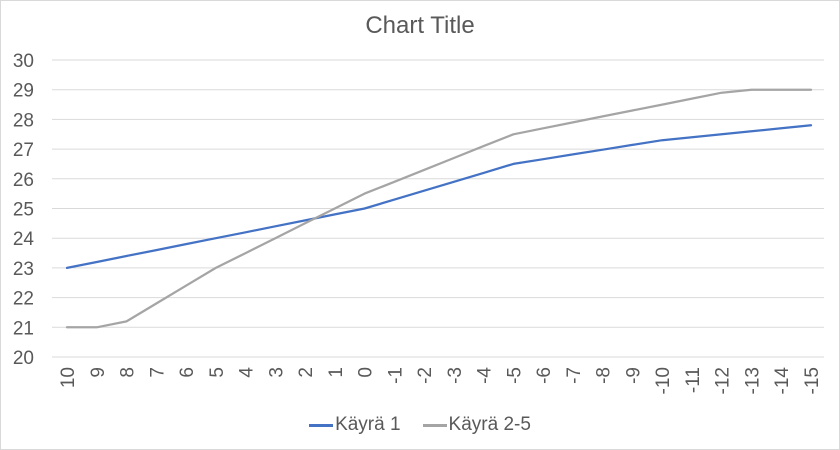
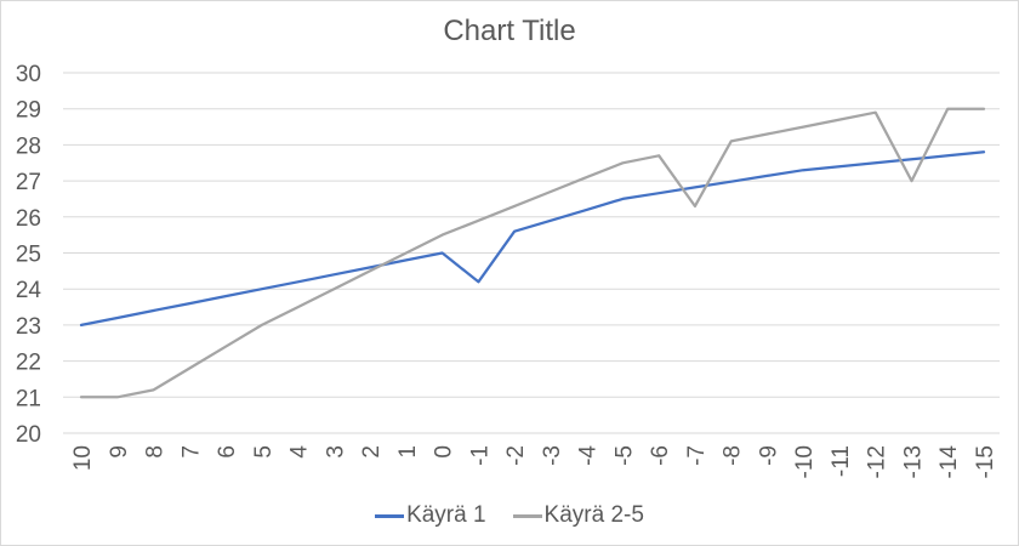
Käyrä 1/-1: 25.3 -> 24.2
Käyrä 2-5/-7: 27.9 -> 26.3
Käyrä 2-5/-13: 29.0 -> 27.0
